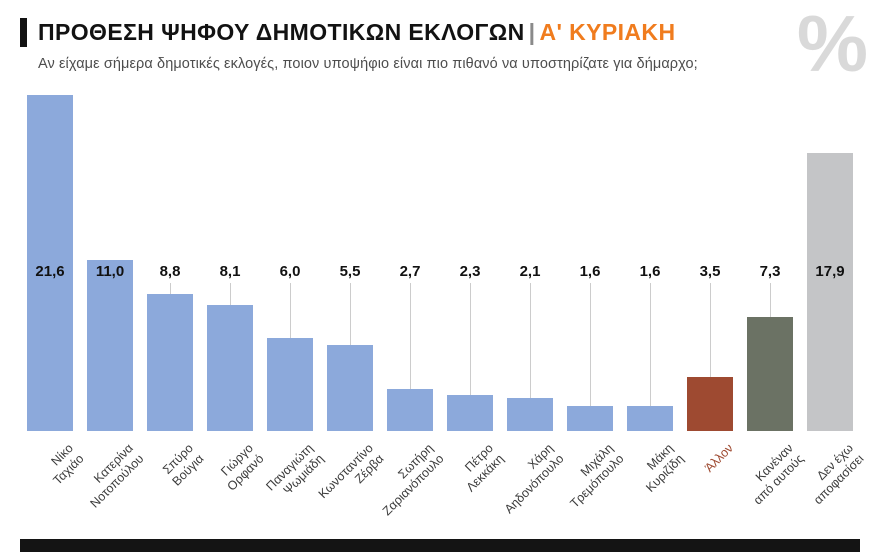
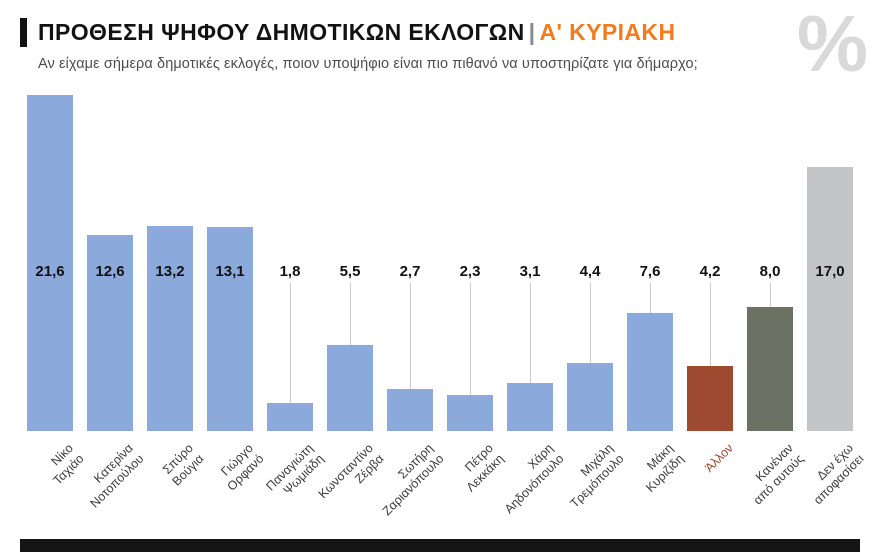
Κατερίνα Νοτοπούλου: 11,0 -> 12,6
Σπύρο Βούγια: 8,8 -> 13,2
Γιώργο Ορφανό: 8,1 -> 13,1
Παναγιώτη Ψωμιάδη: 6,0 -> 1,8
Χάρη Αηδονόπουλο: 2,1 -> 3,1
Μιχάλη Τρεμόπουλο: 1,6 -> 4,4
Μάκη Κυριζίδη: 1,6 -> 7,6
Άλλον: 3,5 -> 4,2
Κανέναν από αυτούς: 7,3 -> 8,0
Δεν έχω αποφασίσει: 17,9 -> 17,0
